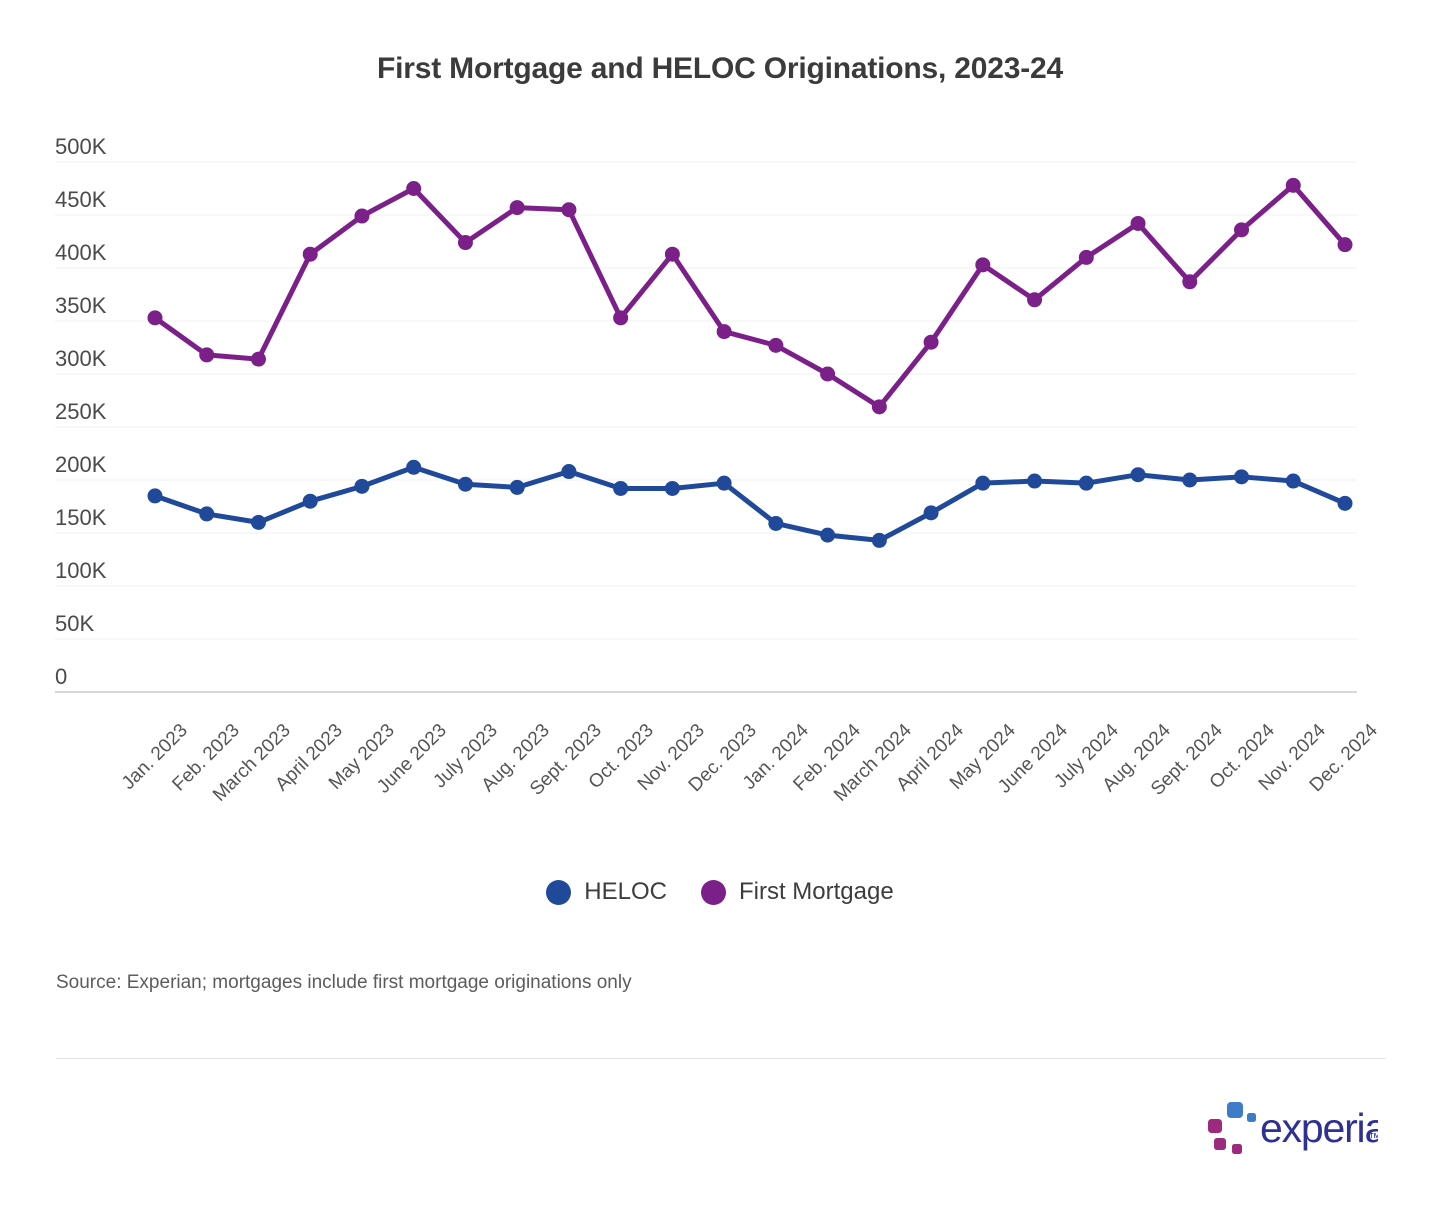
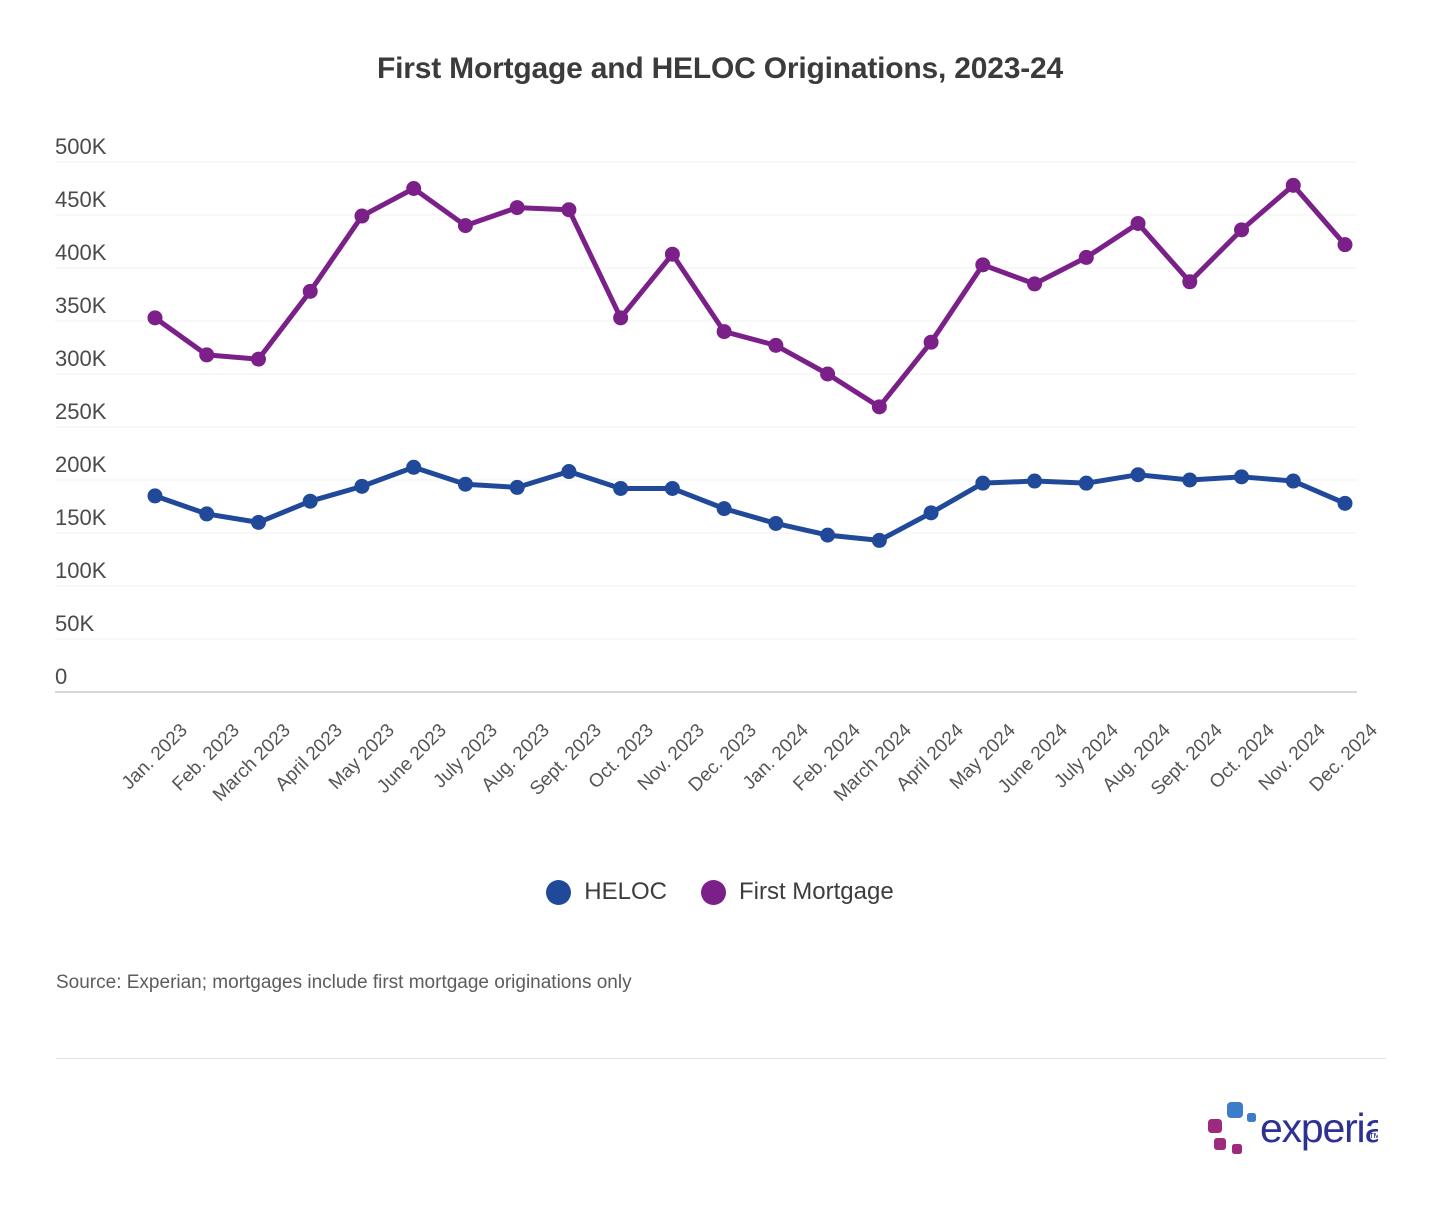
First Mortgage/April 2023: 413K -> 378K
First Mortgage/July 2023: 424K -> 440K
HELOC/Dec. 2023: 197K -> 173K
First Mortgage/June 2024: 370K -> 385K
